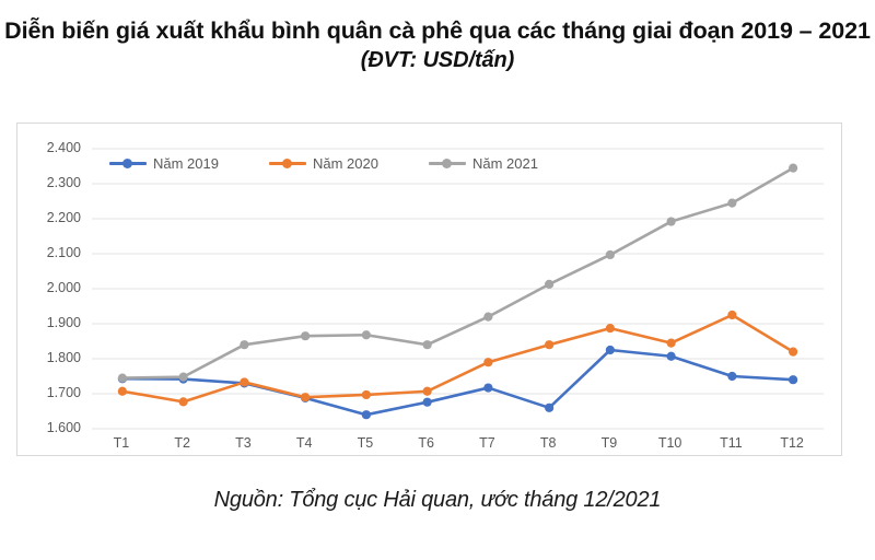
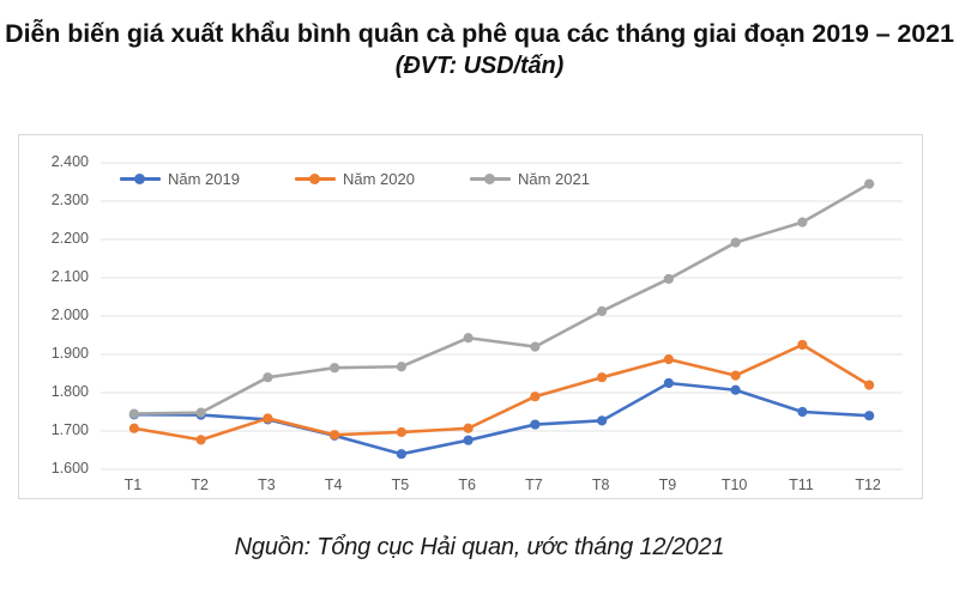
Năm 2021/T6: 1840 -> 1940
Năm 2019/T8: 1660 -> 1730
